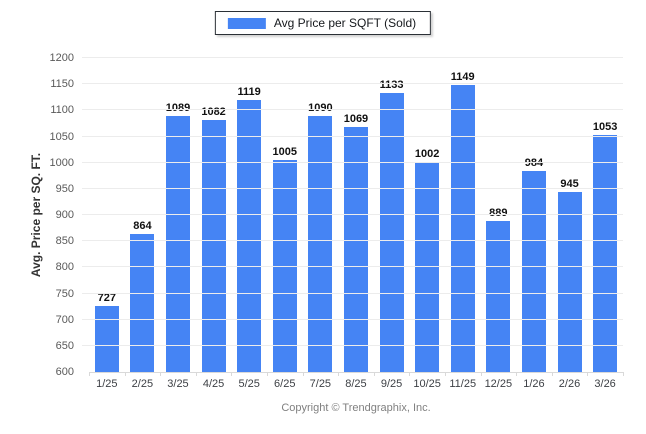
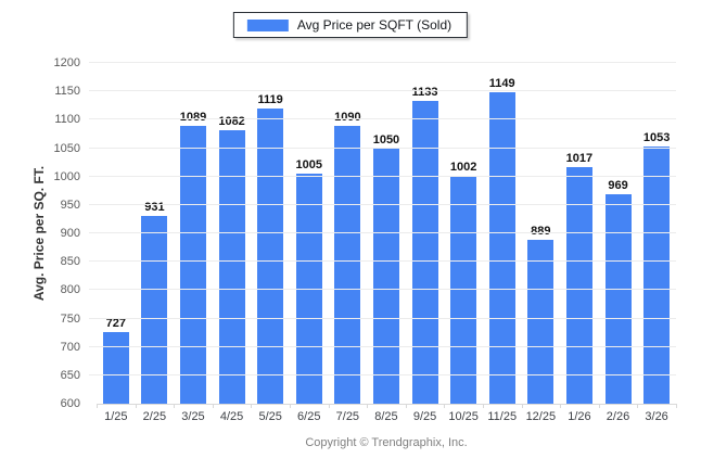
2/25: 864 -> 931
8/25: 1069 -> 1050
1/26: 984 -> 1017
2/26: 945 -> 969
